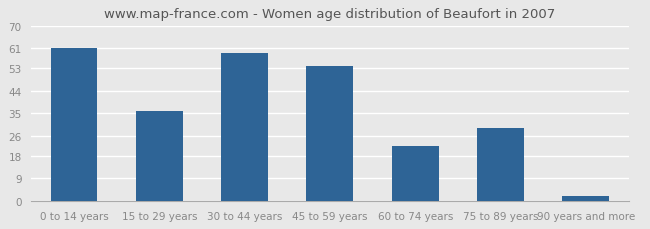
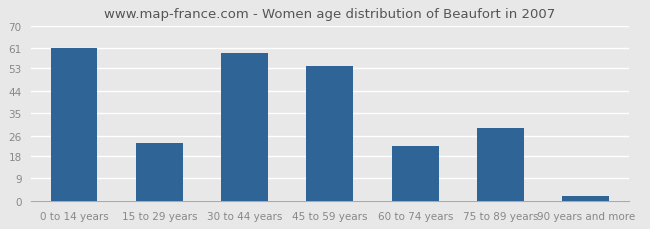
15 to 29 years: 36 -> 23
